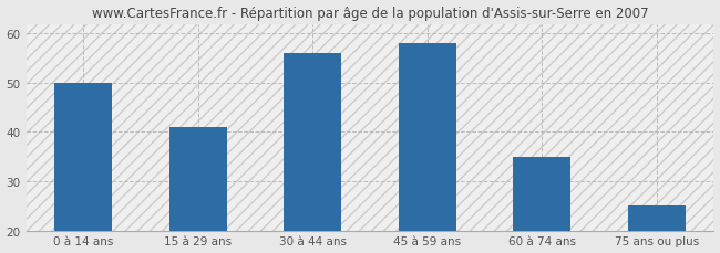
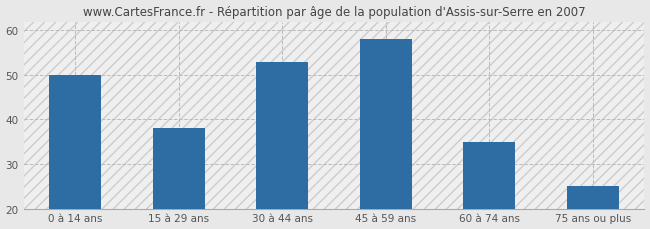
15 à 29 ans: 41 -> 38
30 à 44 ans: 56 -> 53
